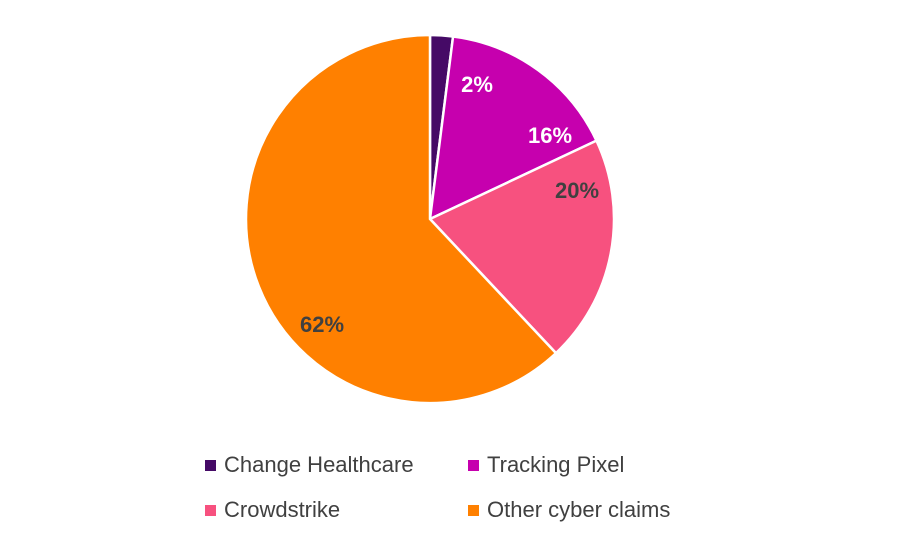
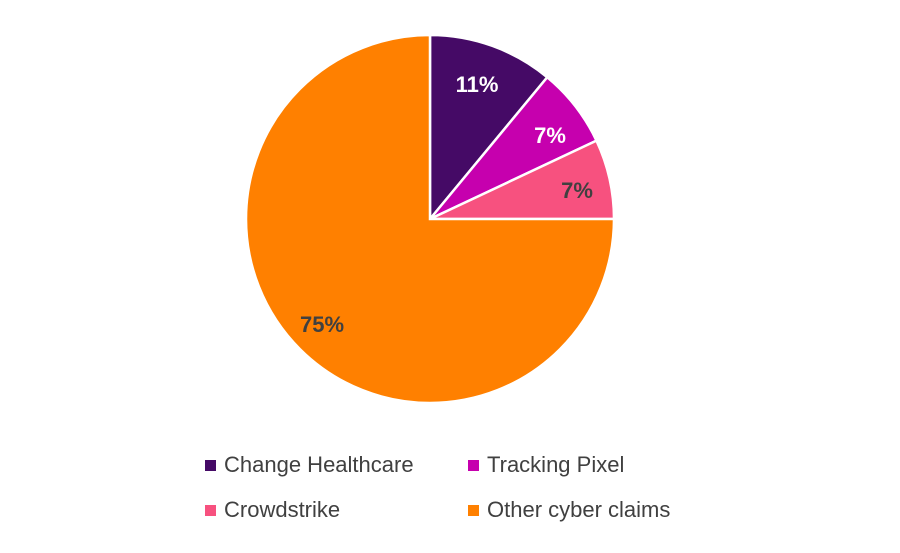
Change Healthcare: 2% -> 11%
Tracking Pixel: 16% -> 7%
Crowdstrike: 20% -> 7%
Other cyber claims: 62% -> 75%
